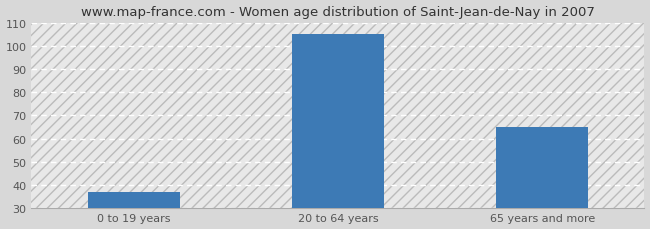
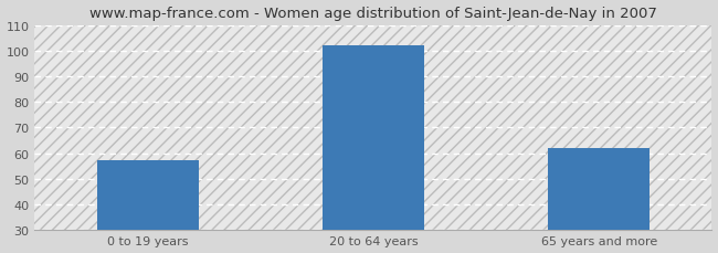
0 to 19 years: 37 -> 57
20 to 64 years: 105 -> 102
65 years and more: 65 -> 62
